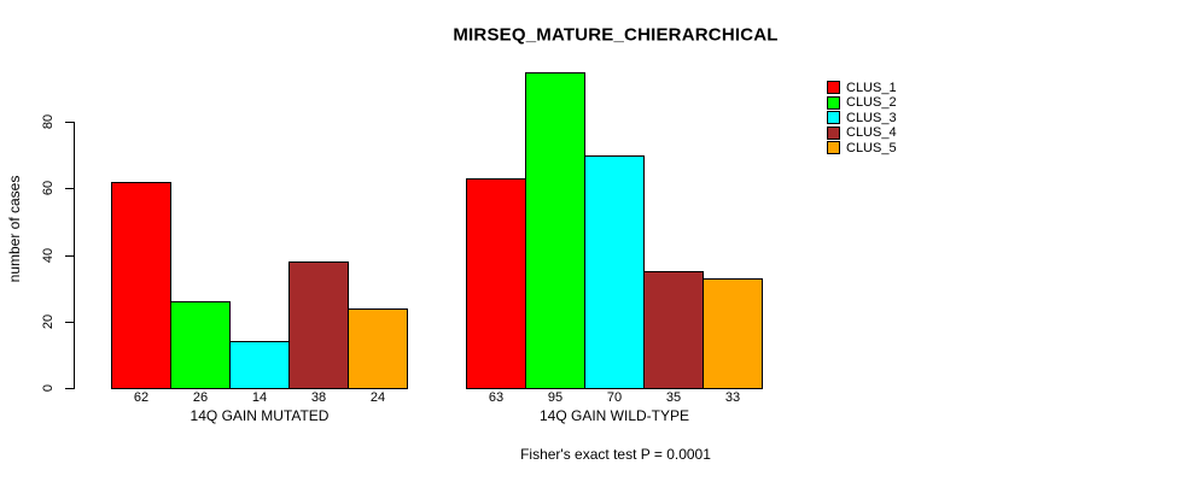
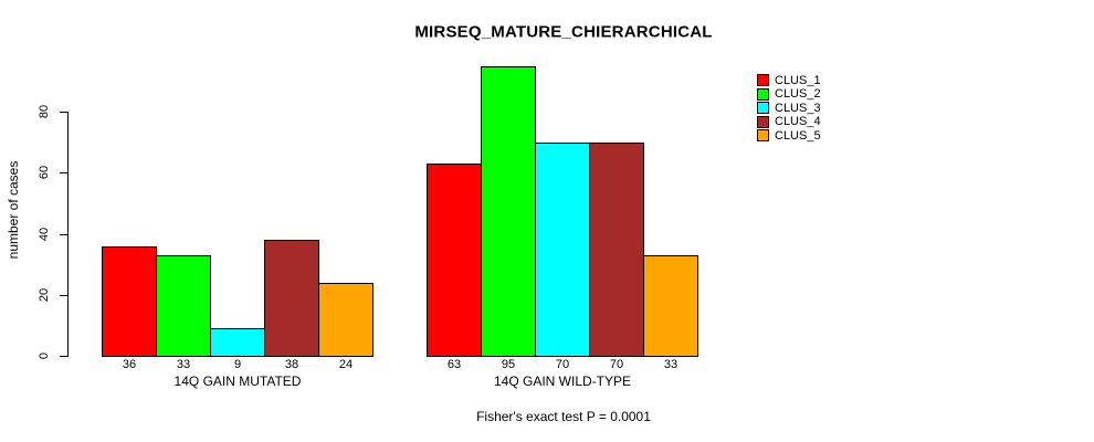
CLUS_1/14Q GAIN MUTATED: 62 -> 36
CLUS_2/14Q GAIN MUTATED: 26 -> 33
CLUS_3/14Q GAIN MUTATED: 14 -> 9
CLUS_4/14Q GAIN WILD-TYPE: 35 -> 70
